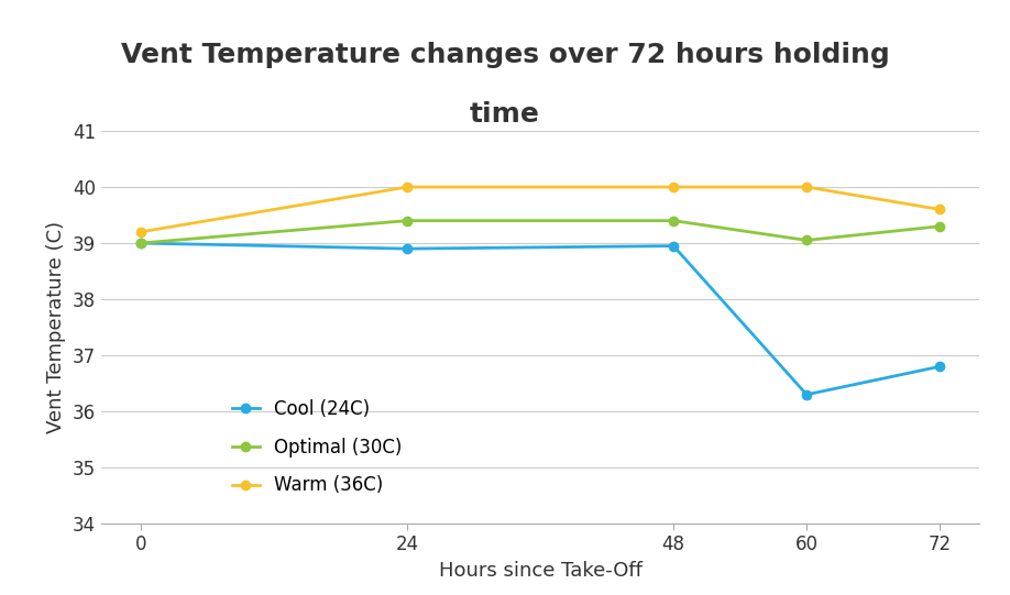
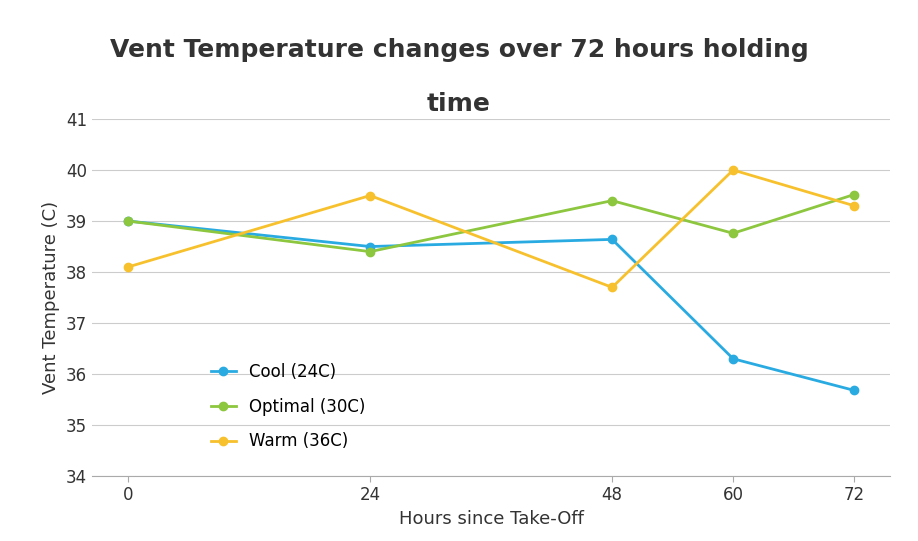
Warm (36C)/0: 39.2 -> 38.1
Cool (24C)/24: 38.90 -> 38.50
Optimal (30C)/24: 39.40 -> 38.40
Warm (36C)/24: 40.0 -> 39.5
Cool (24C)/48: 38.95 -> 38.64
Warm (36C)/48: 40.0 -> 37.7
Optimal (30C)/60: 39.05 -> 38.76
Cool (24C)/72: 36.80 -> 35.68
Optimal (30C)/72: 39.30 -> 39.52
Warm (36C)/72: 39.6 -> 39.3
